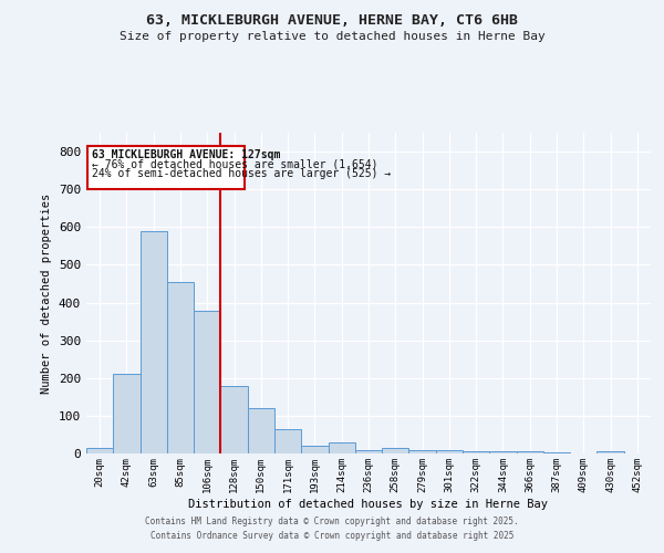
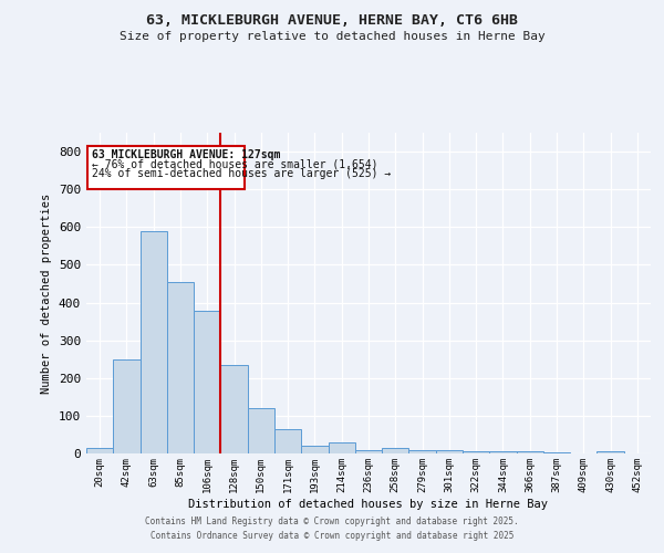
42sqm: 210 -> 250
128sqm: 180 -> 235
